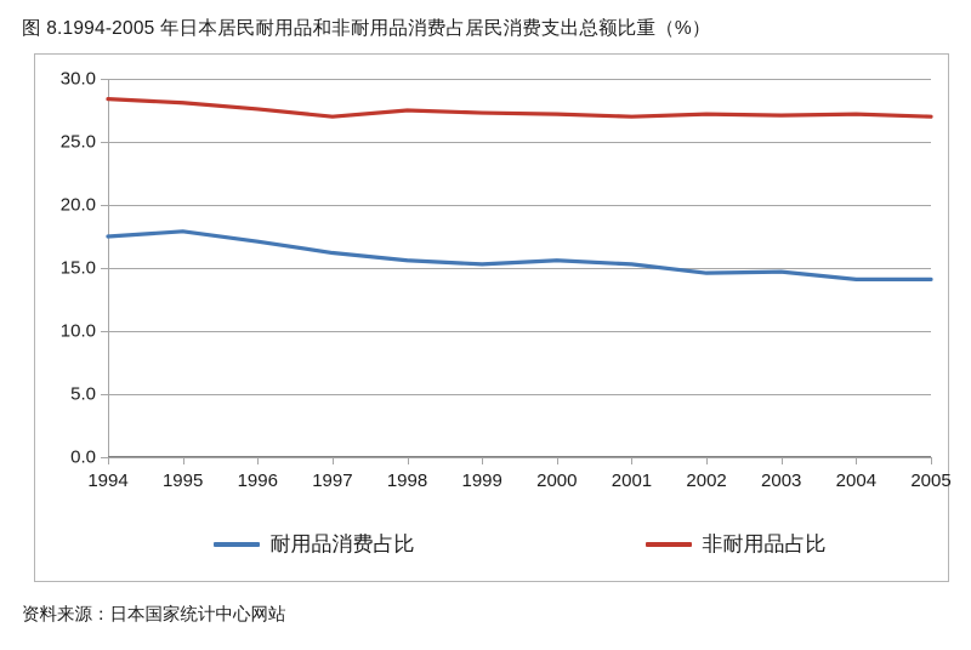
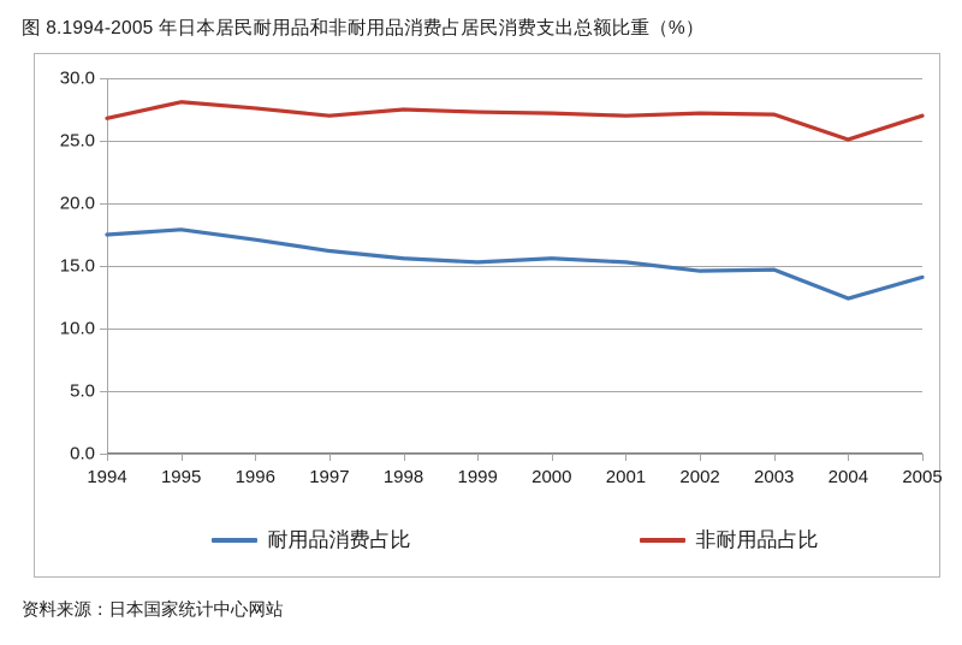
非耐用品占比/1994: 28.4 -> 26.8
耐用品消费占比/2004: 14.1 -> 12.4
非耐用品占比/2004: 27.2 -> 25.1
